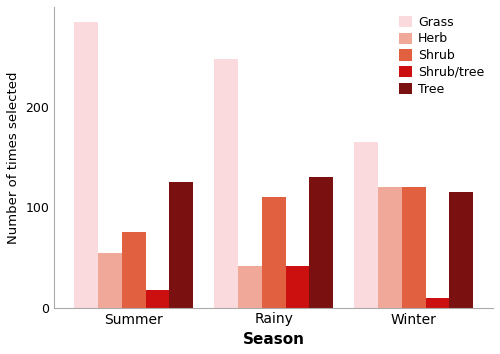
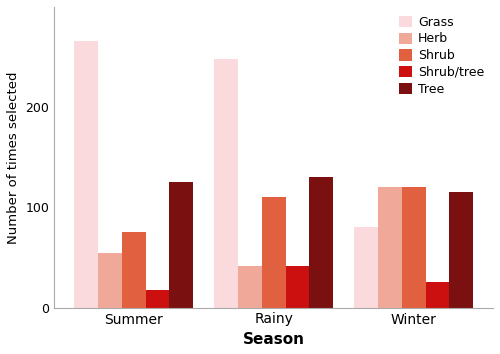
Grass/Summer: 285 -> 266
Grass/Winter: 165 -> 80
Shrub/tree/Winter: 10 -> 26
